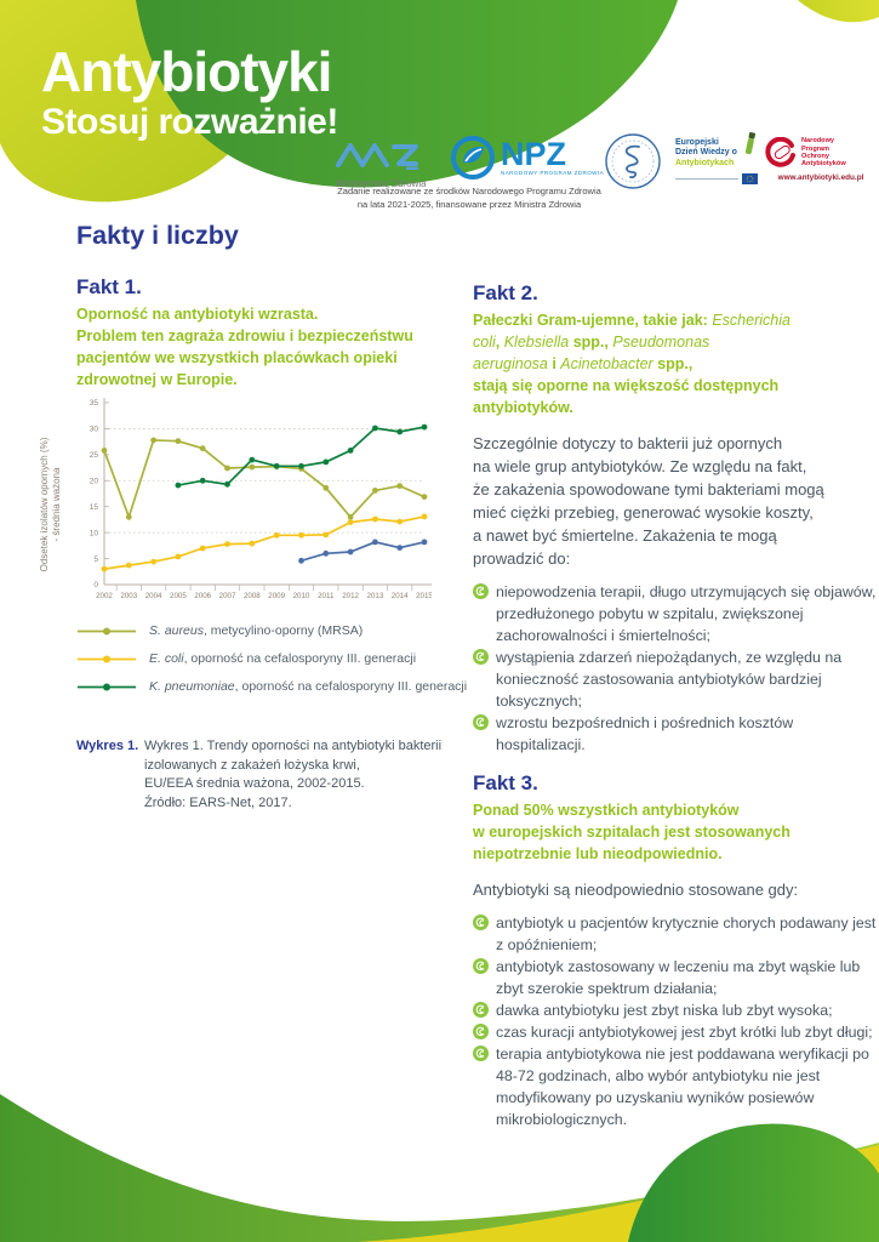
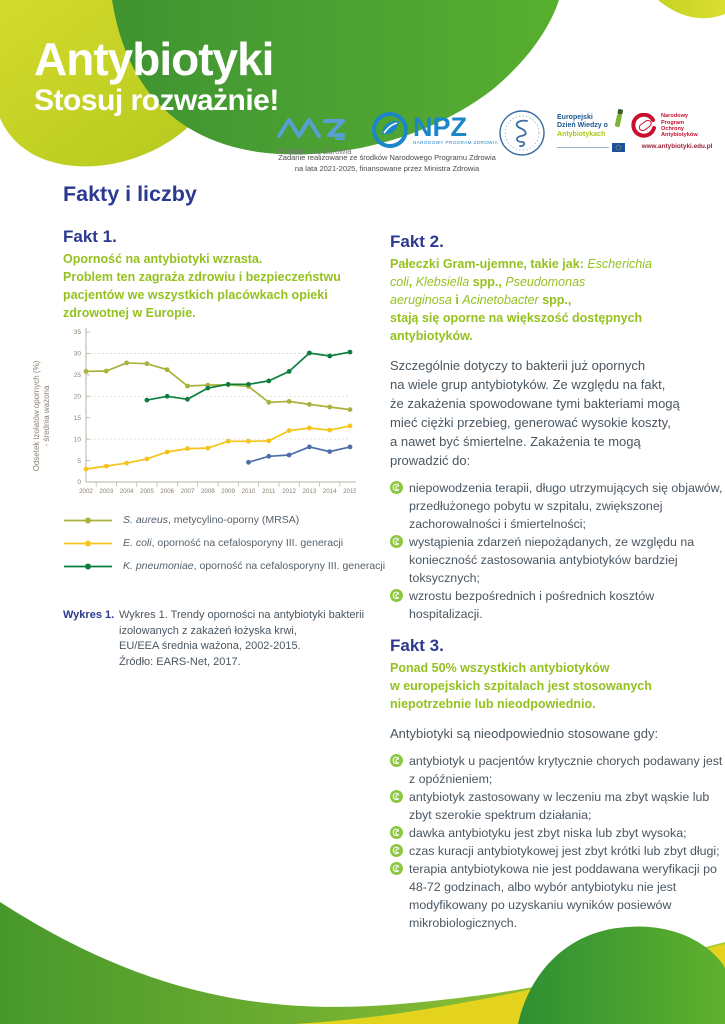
S. aureus, metycylino-oporny (MRSA)/2003: 13 -> 26
K. pneumoniae, oporność na cefalosporyny III. generacji/2008: 24 -> 22
S. aureus, metycylino-oporny (MRSA)/2012: 13 -> 19
S. aureus, metycylino-oporny (MRSA)/2014: 19 -> 18
